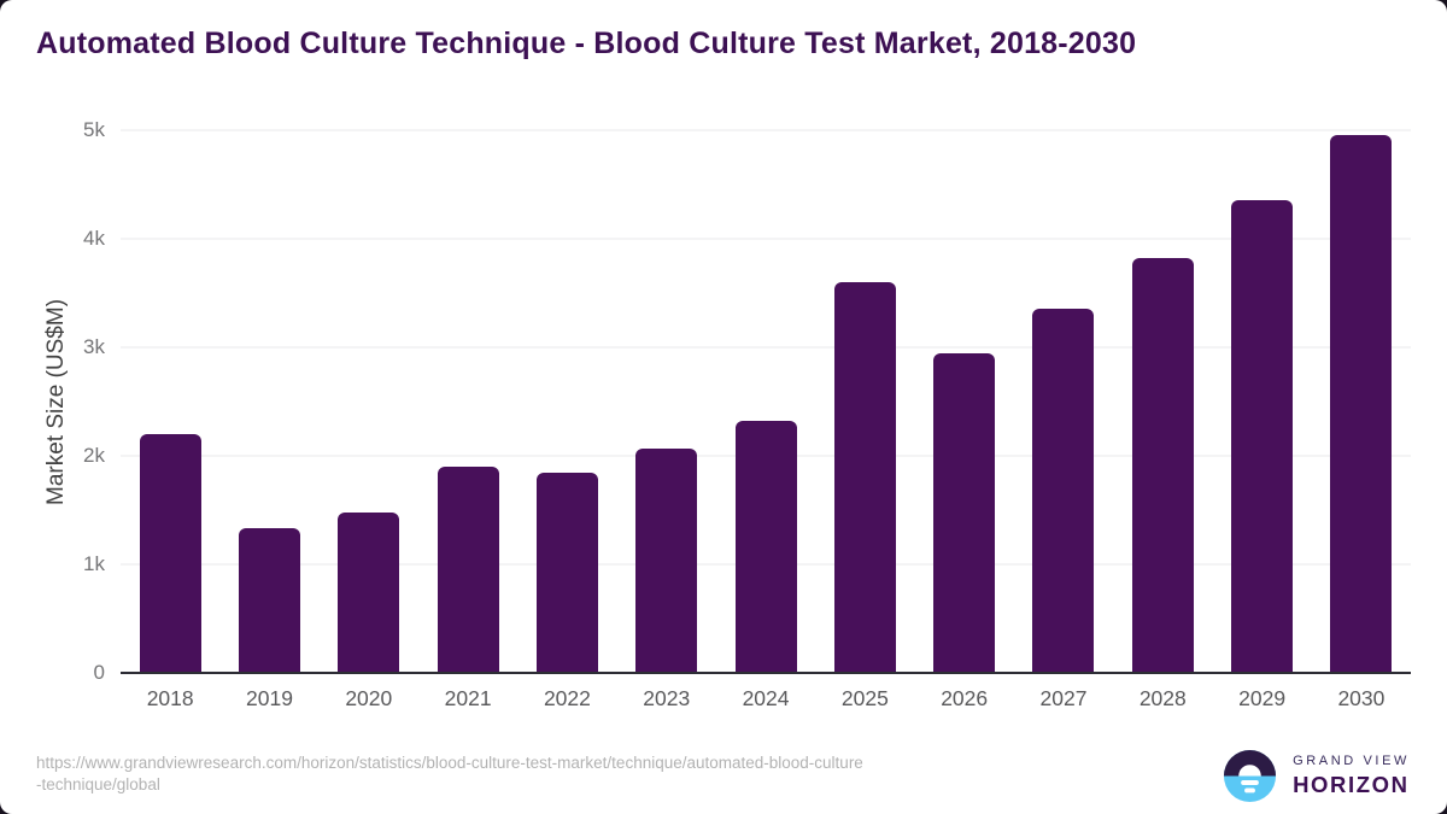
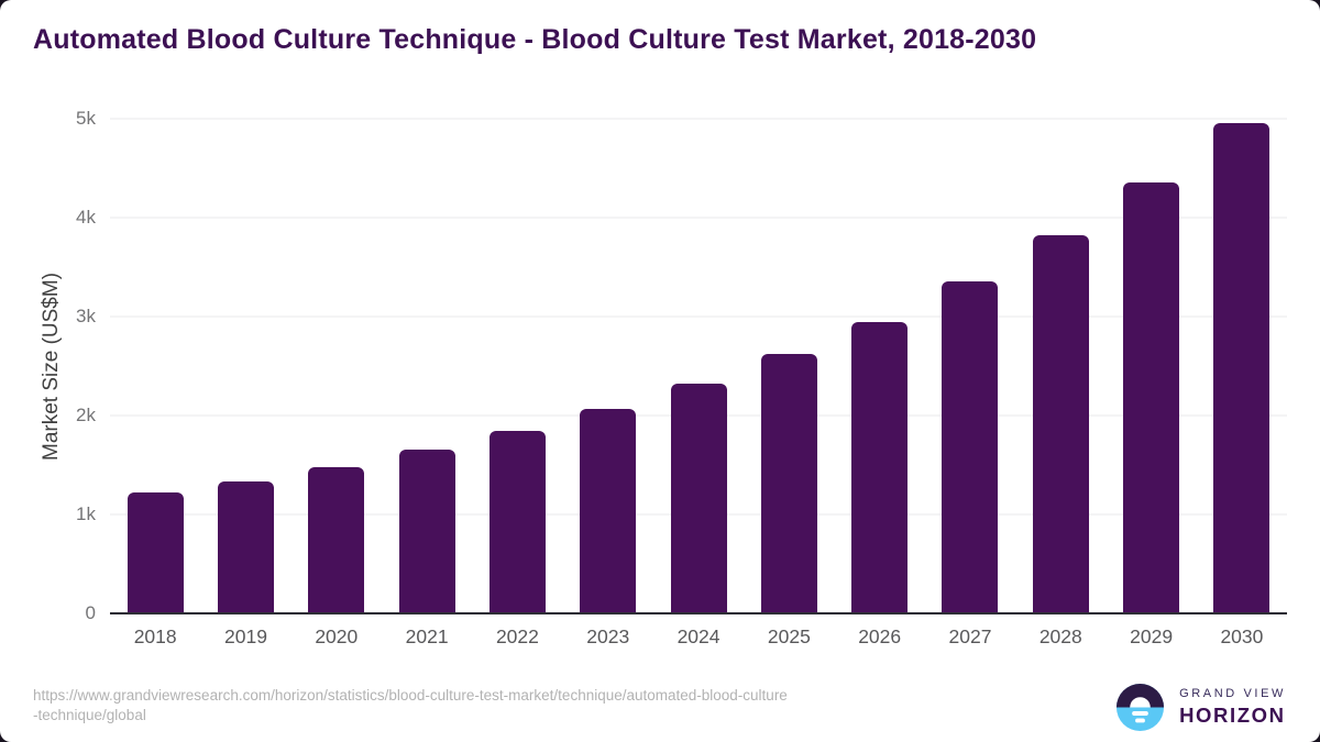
2018: 2.2k -> 1.2k
2021: 1.9k -> 1.7k
2025: 3.6k -> 2.6k
